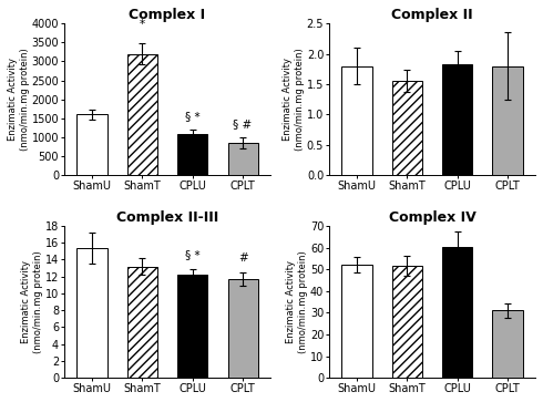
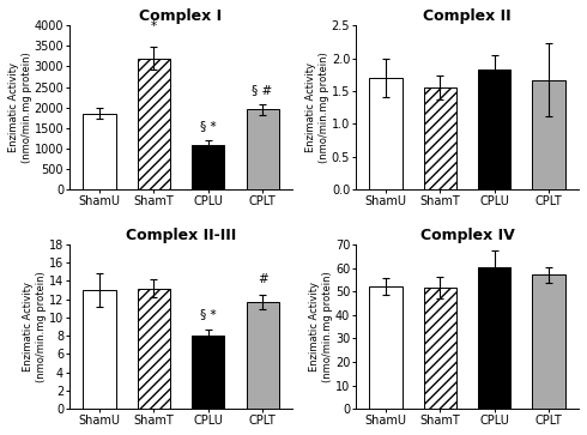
Complex I/ShamU: 1600 -> 1850
Complex I/CPLT: 850 -> 1950
Complex II/ShamU: 1.80 -> 1.70
Complex II/CPLT: 1.80 -> 1.67
Complex II-III/ShamU: 15.4 -> 13.0
Complex II-III/CPLU: 12.2 -> 8.0
Complex IV/CPLT: 31 -> 57
